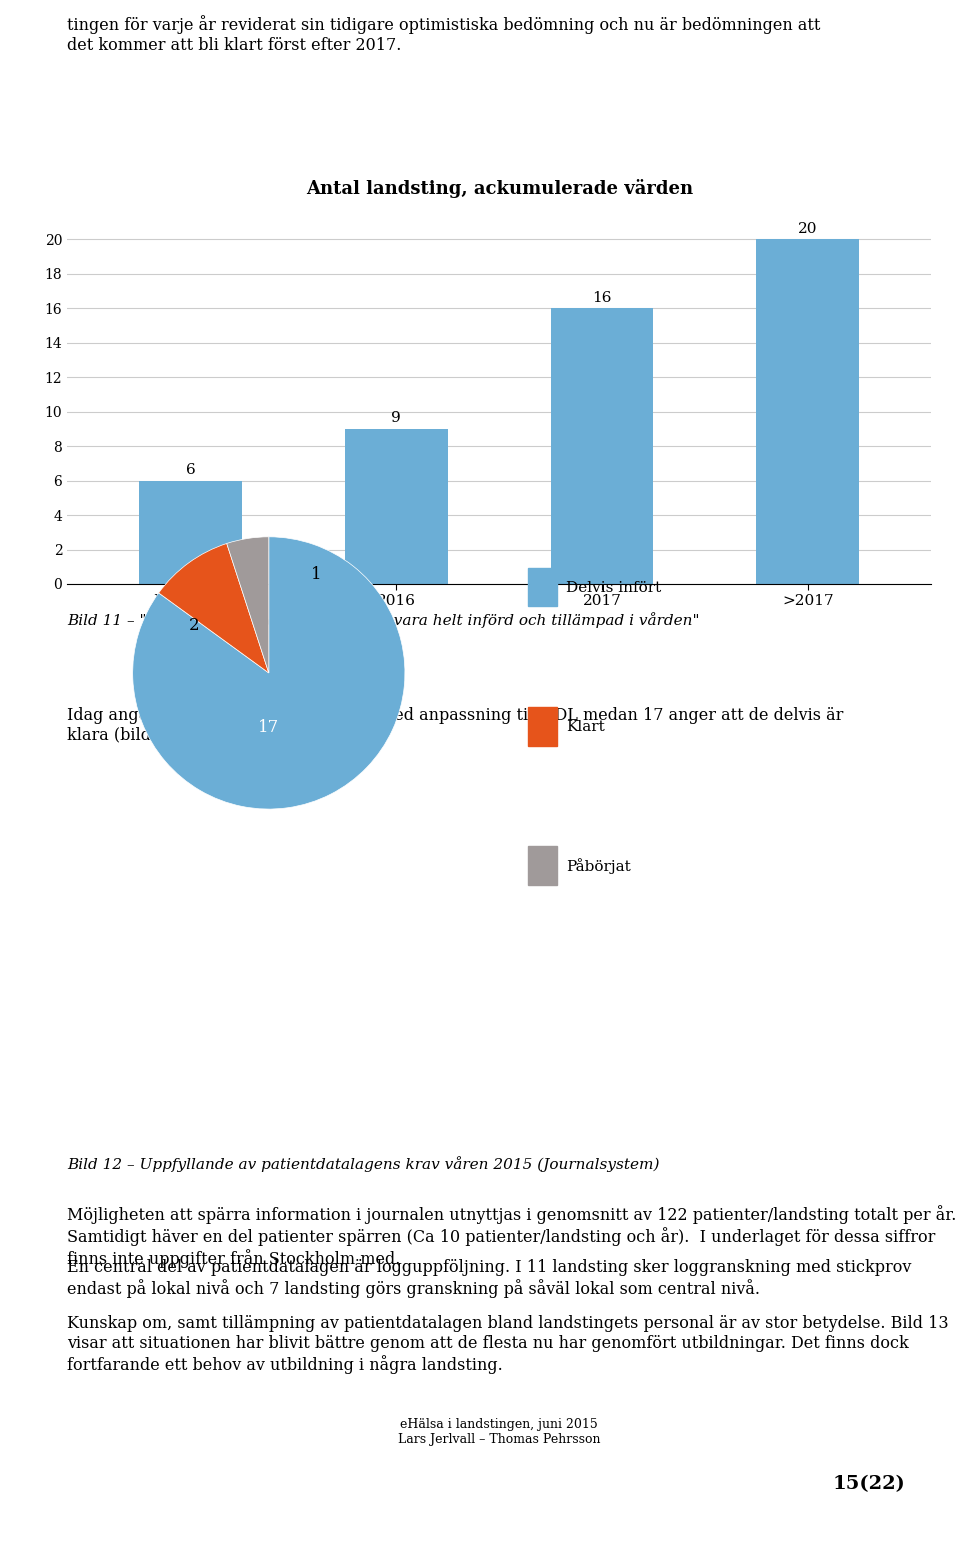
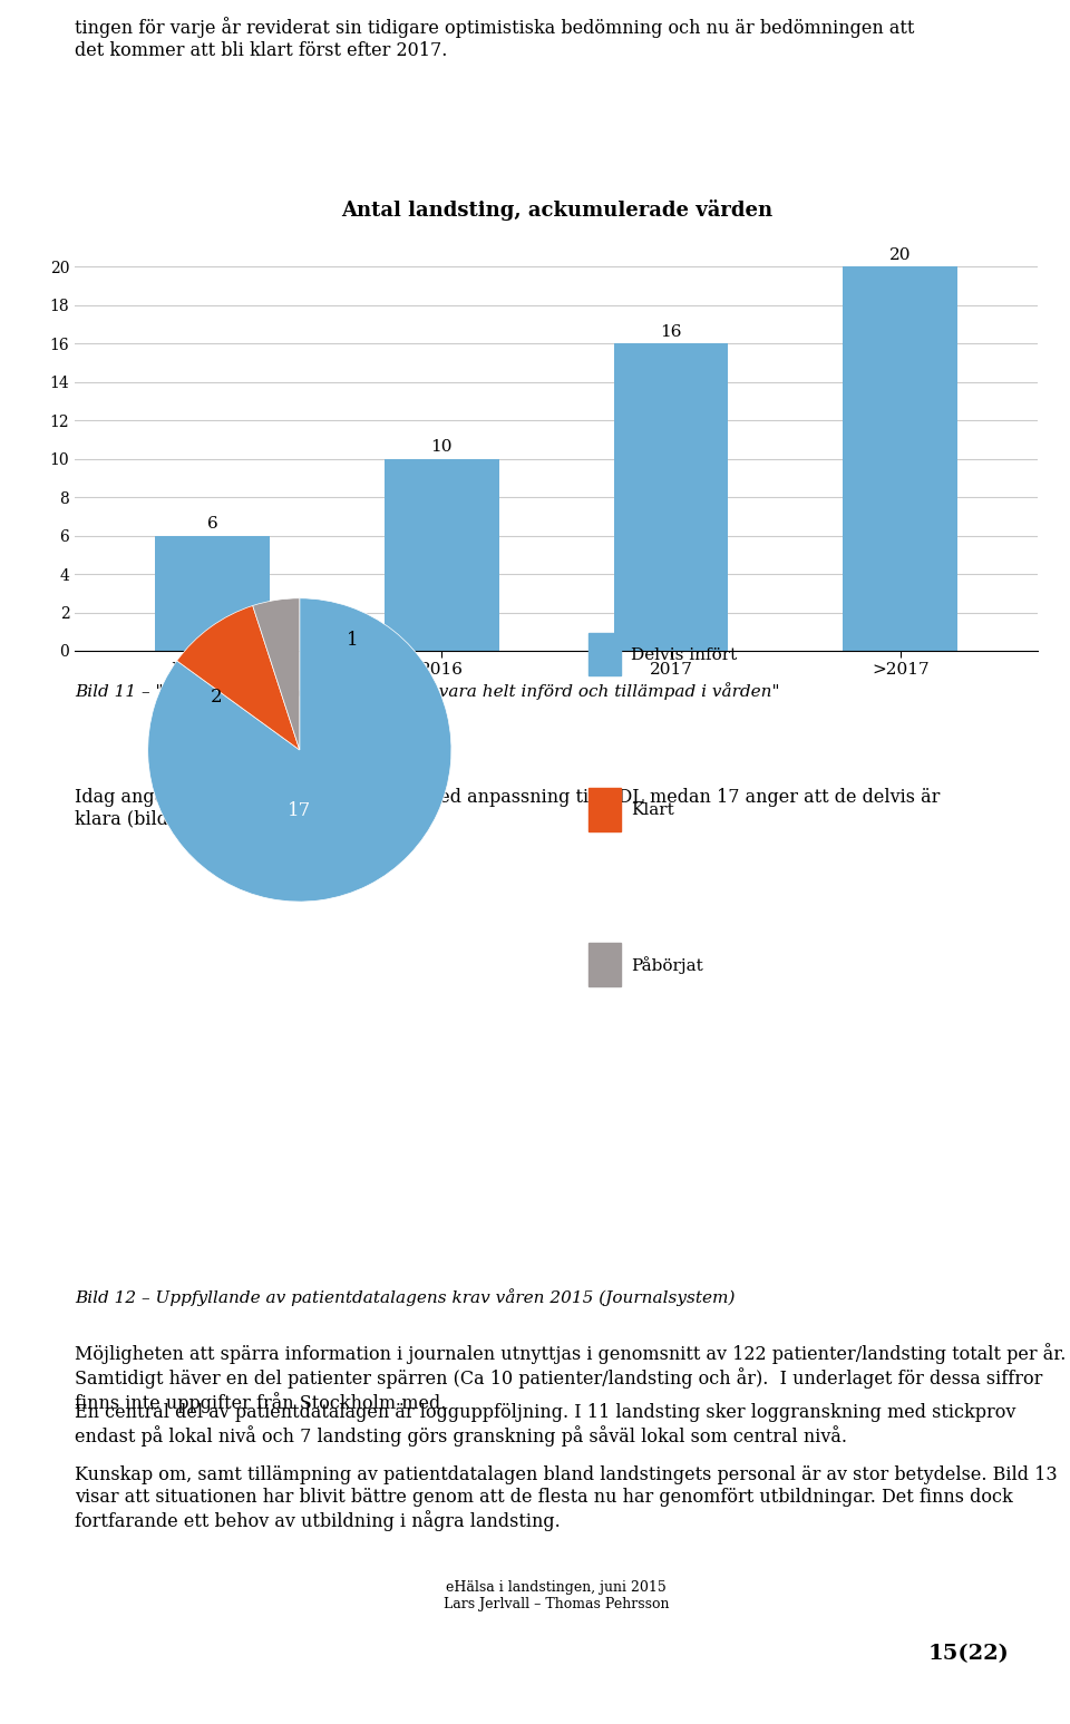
2016: 9 -> 10
